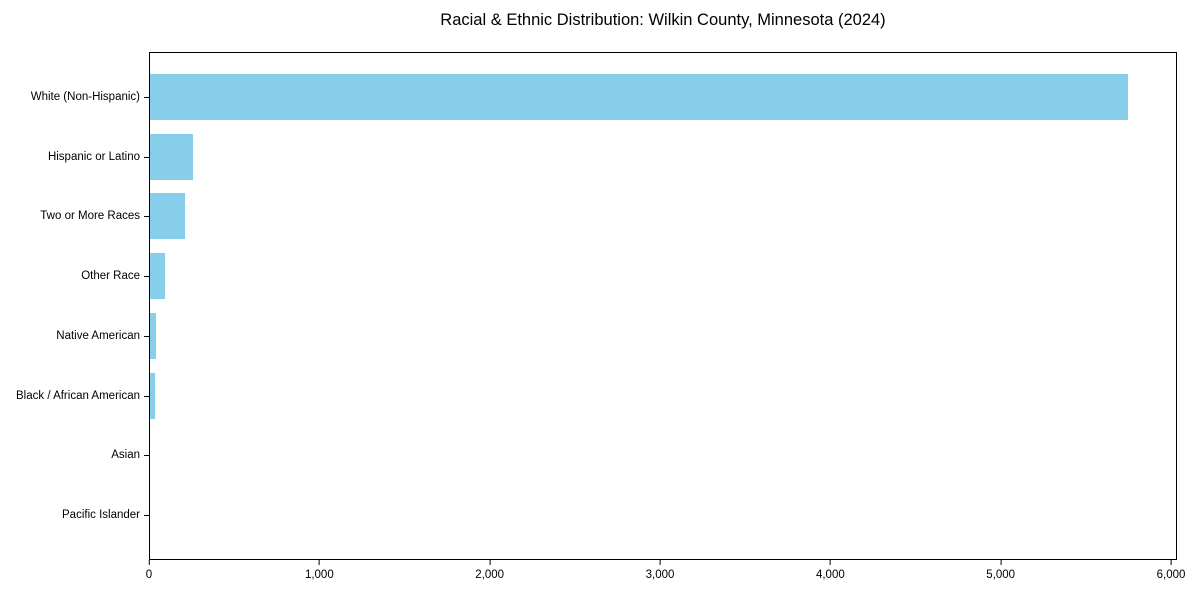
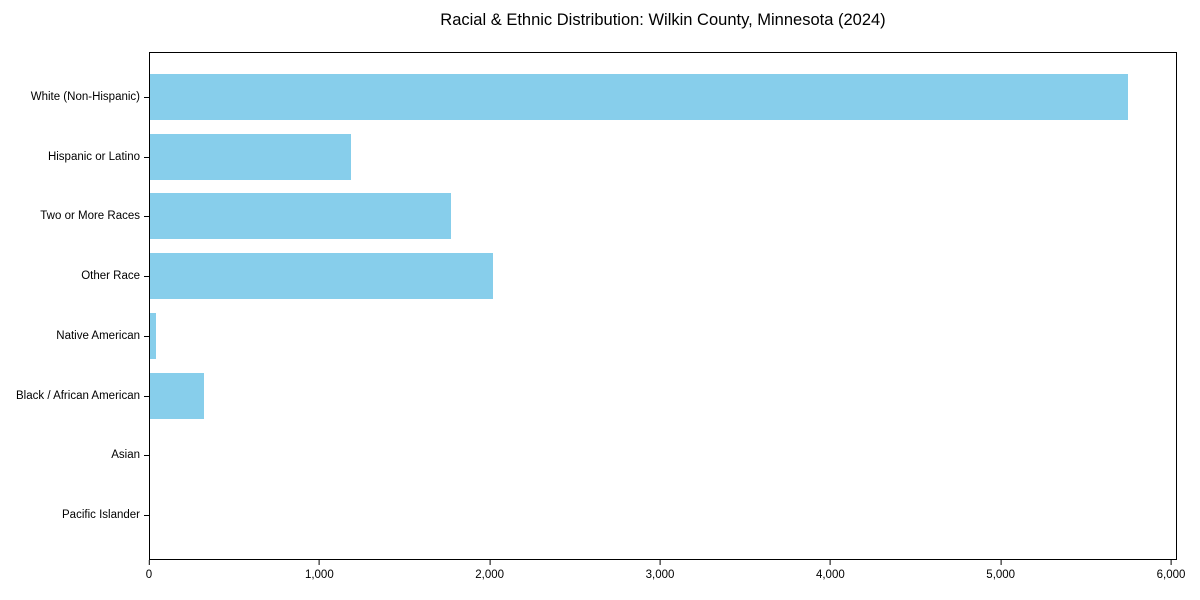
Hispanic or Latino: 260 -> 1180
Two or More Races: 200 -> 1770
Other Race: 90 -> 2020
Black / African American: 30 -> 320
